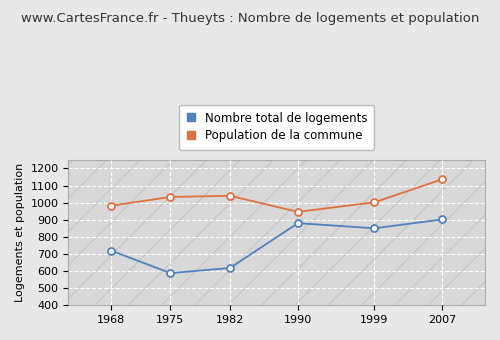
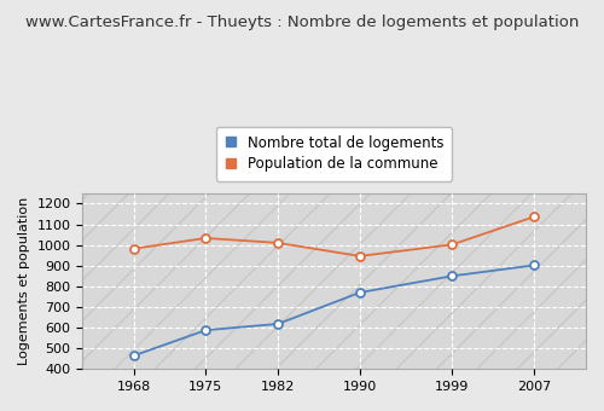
Nombre total de logements/1968: 720 -> 460
Population de la commune/1982: 1040 -> 1010
Nombre total de logements/1990: 880 -> 770
